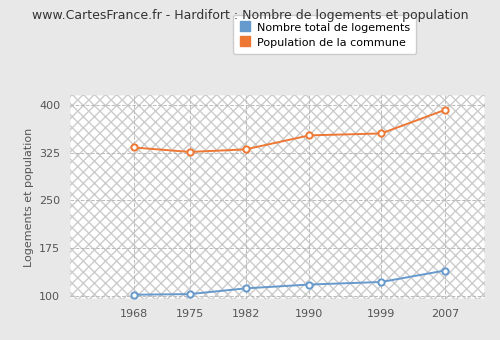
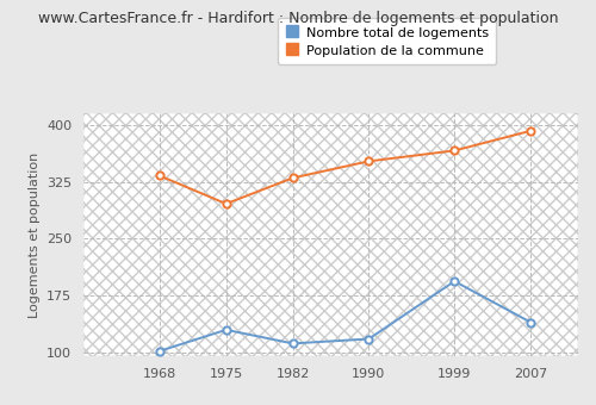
Nombre total de logements/1975: 103 -> 130
Population de la commune/1975: 326 -> 296
Nombre total de logements/1999: 122 -> 194
Population de la commune/1999: 355 -> 366
